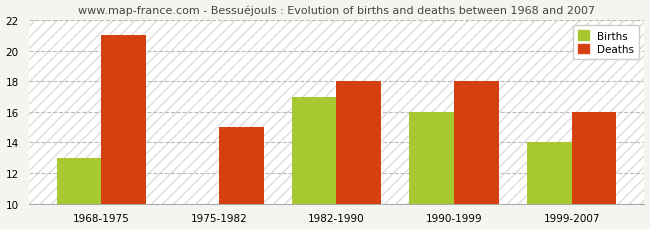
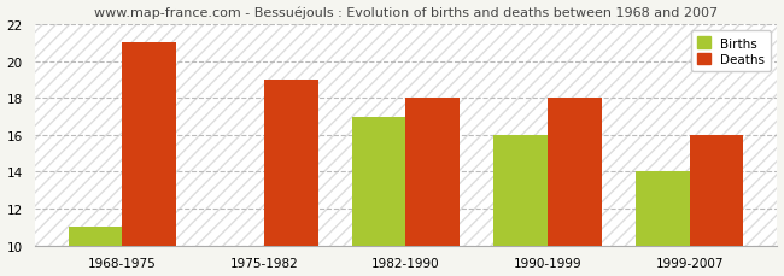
Births/1968-1975: 13 -> 11
Deaths/1975-1982: 15 -> 19
